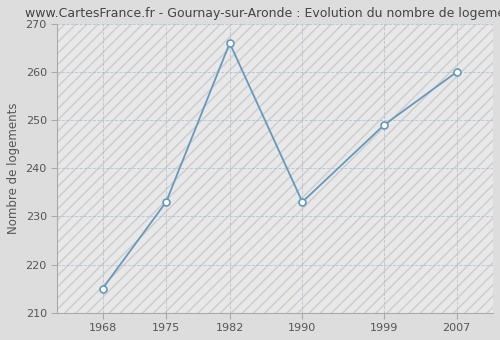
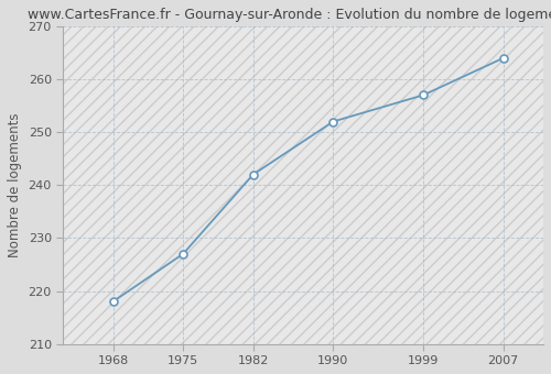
1968: 215 -> 218
1975: 233 -> 227
1982: 266 -> 242
1990: 233 -> 252
1999: 249 -> 257
2007: 260 -> 264
